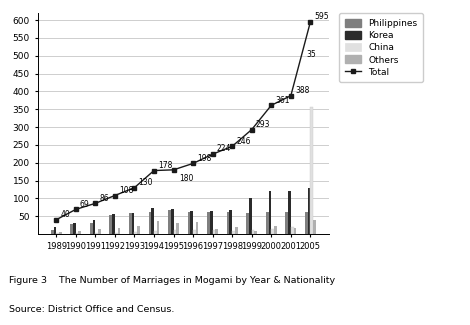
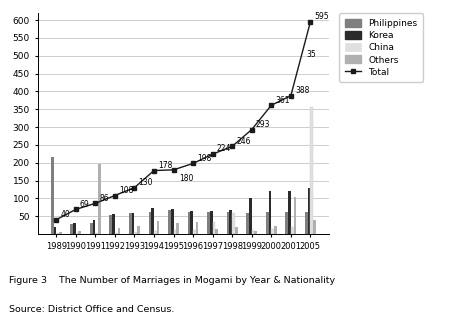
Philippines/1989: 12 -> 215
Others/1991: 13 -> 195
China/1997: 10 -> 35
China/1998: 8 -> 60
Others/2001: 18 -> 105
